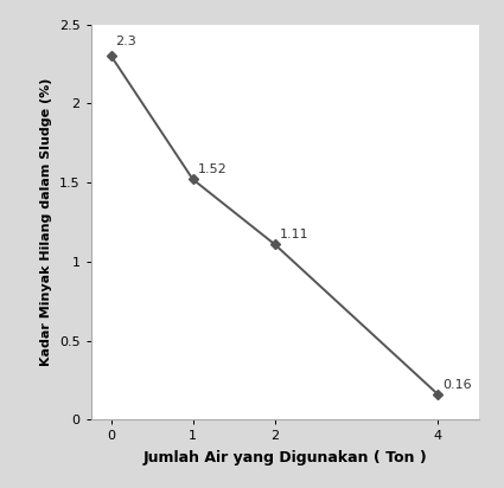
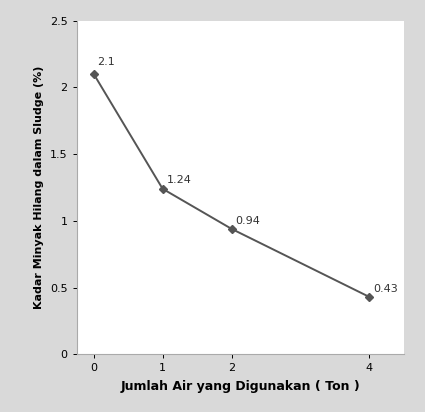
0: 2.3 -> 2.1
1: 1.52 -> 1.24
2: 1.11 -> 0.94
4: 0.16 -> 0.43
